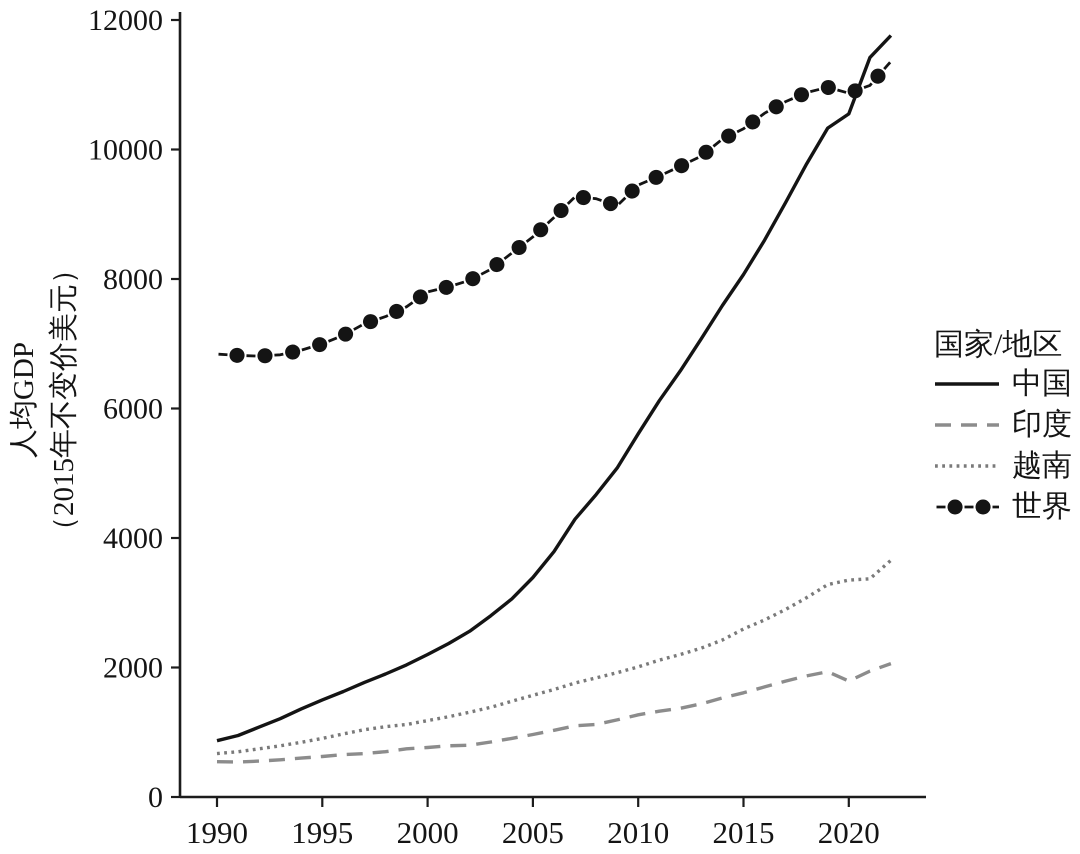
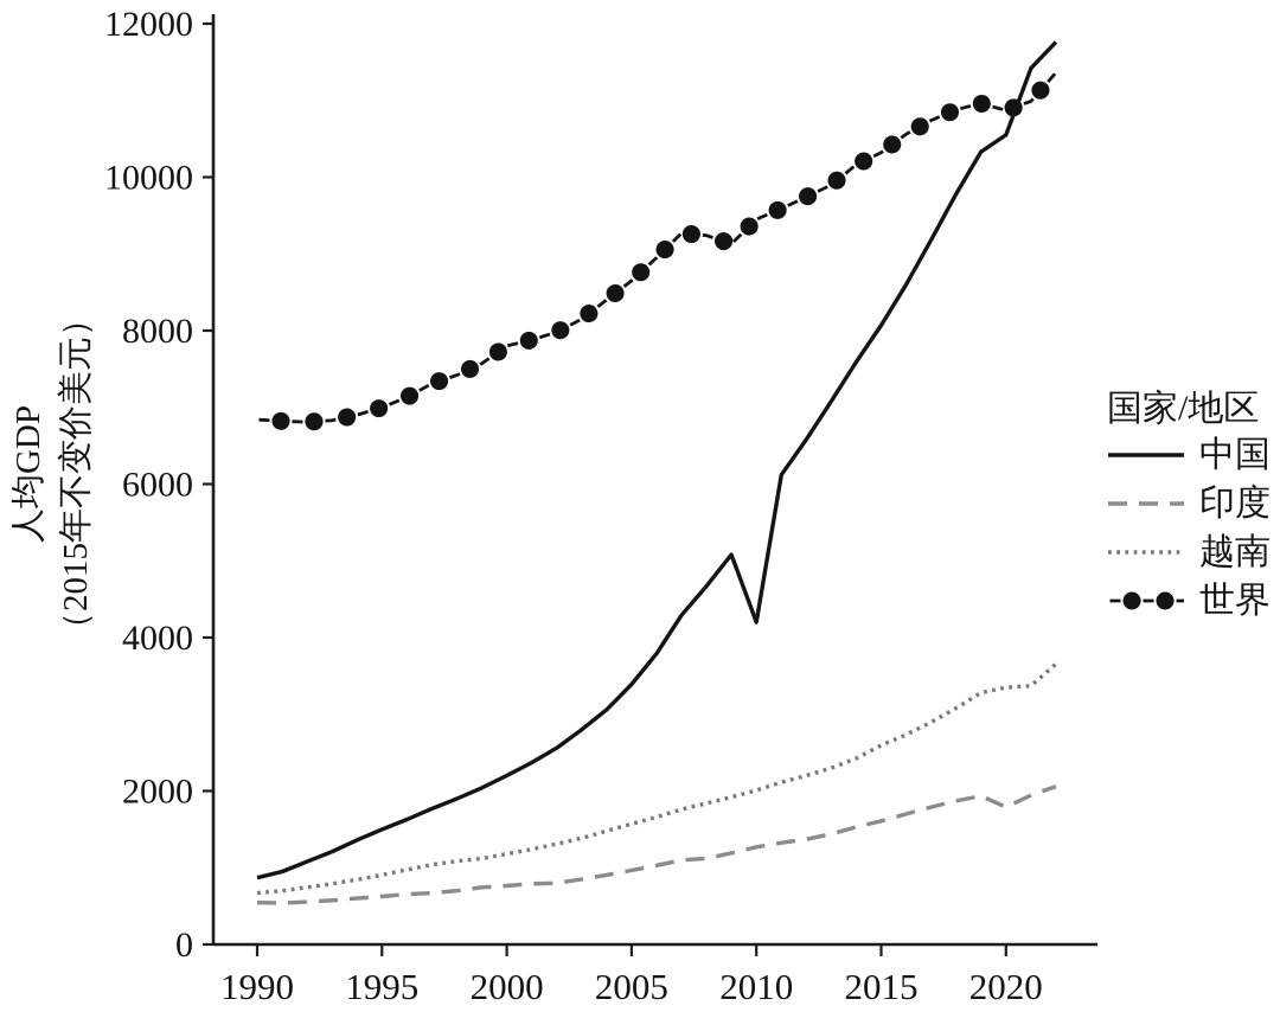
中国/2010: 5600 -> 4200
